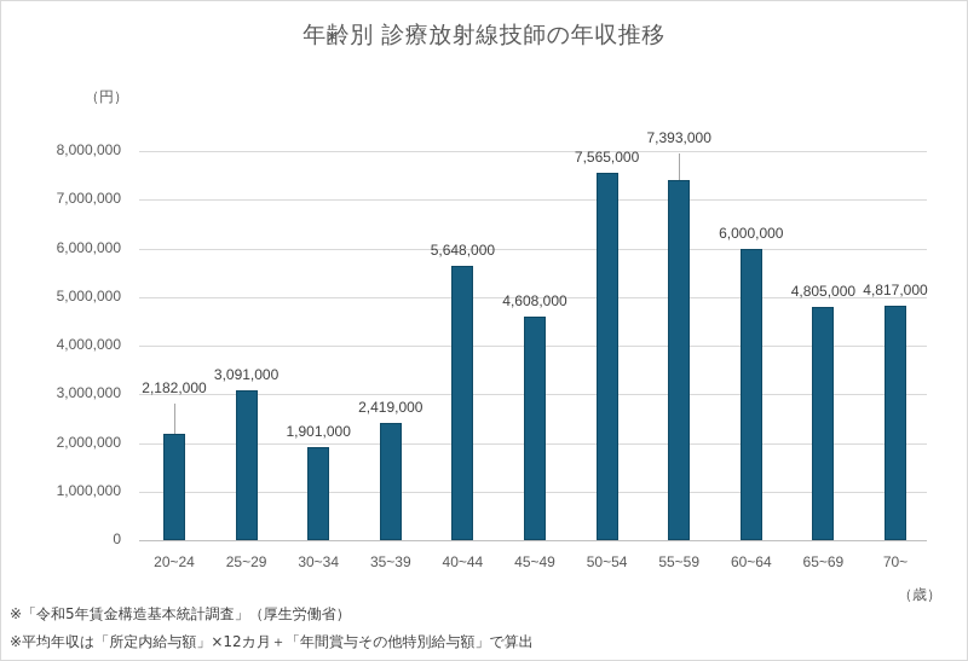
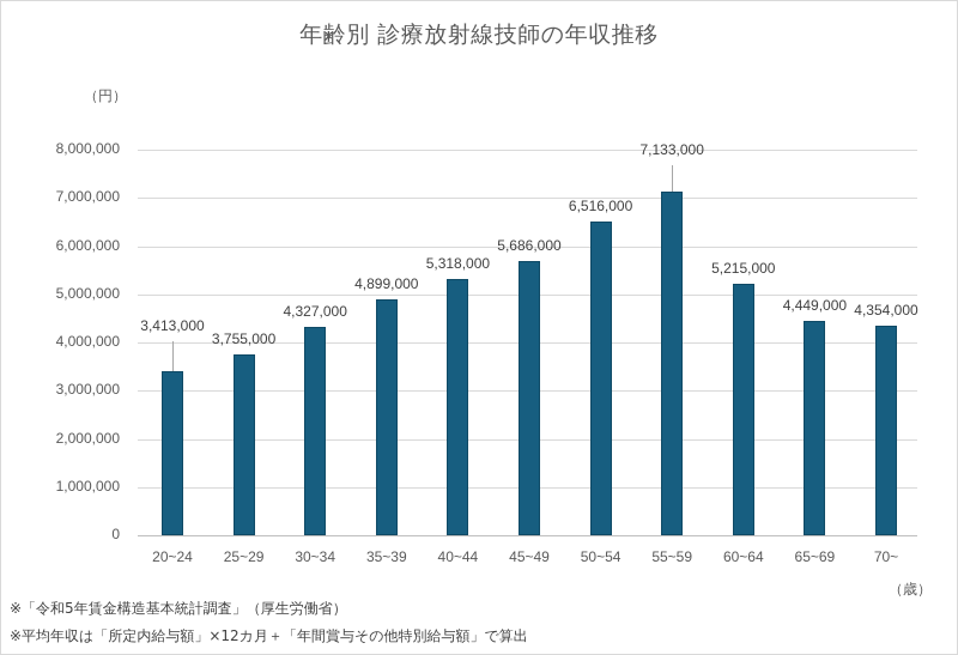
20~24: 2,182,000 -> 3,413,000
25~29: 3,091,000 -> 3,755,000
30~34: 1,901,000 -> 4,327,000
35~39: 2,419,000 -> 4,899,000
40~44: 5,648,000 -> 5,318,000
45~49: 4,608,000 -> 5,686,000
50~54: 7,565,000 -> 6,516,000
55~59: 7,393,000 -> 7,133,000
60~64: 6,000,000 -> 5,215,000
65~69: 4,805,000 -> 4,449,000
70~: 4,817,000 -> 4,354,000
